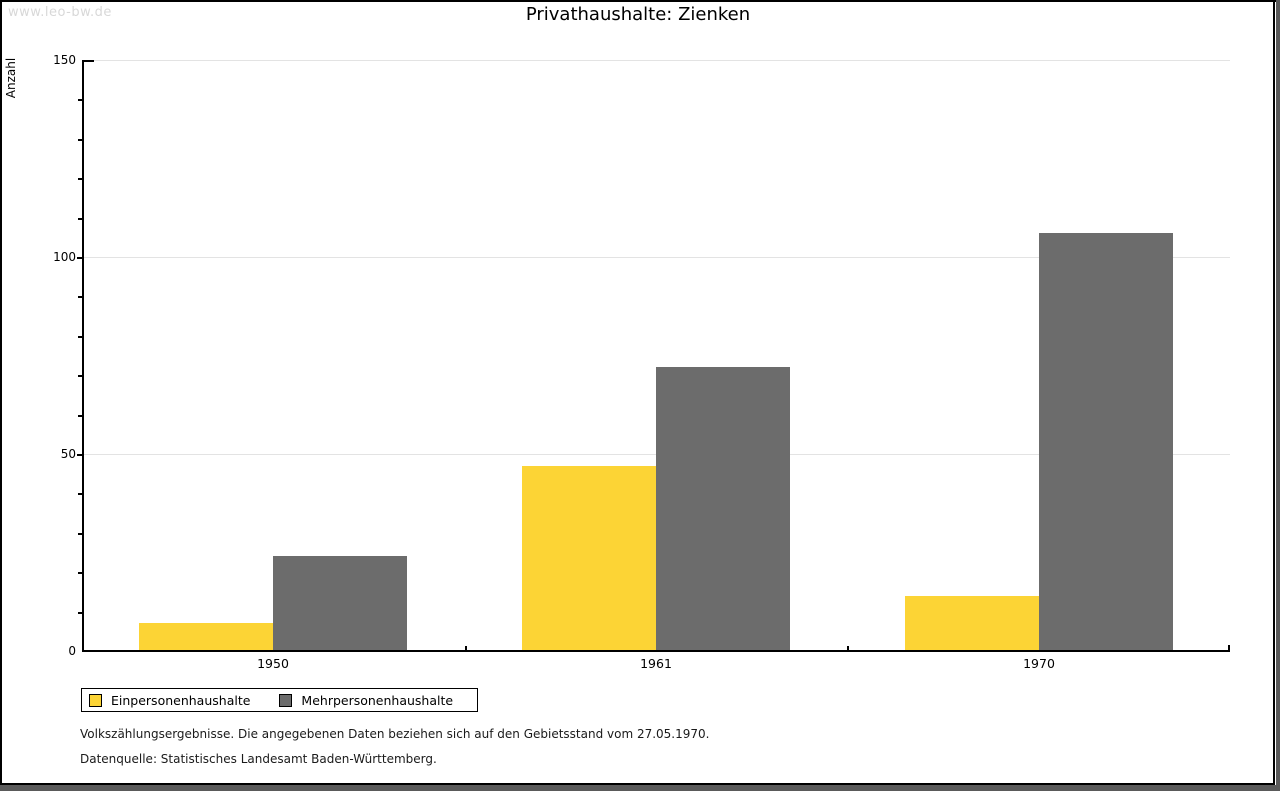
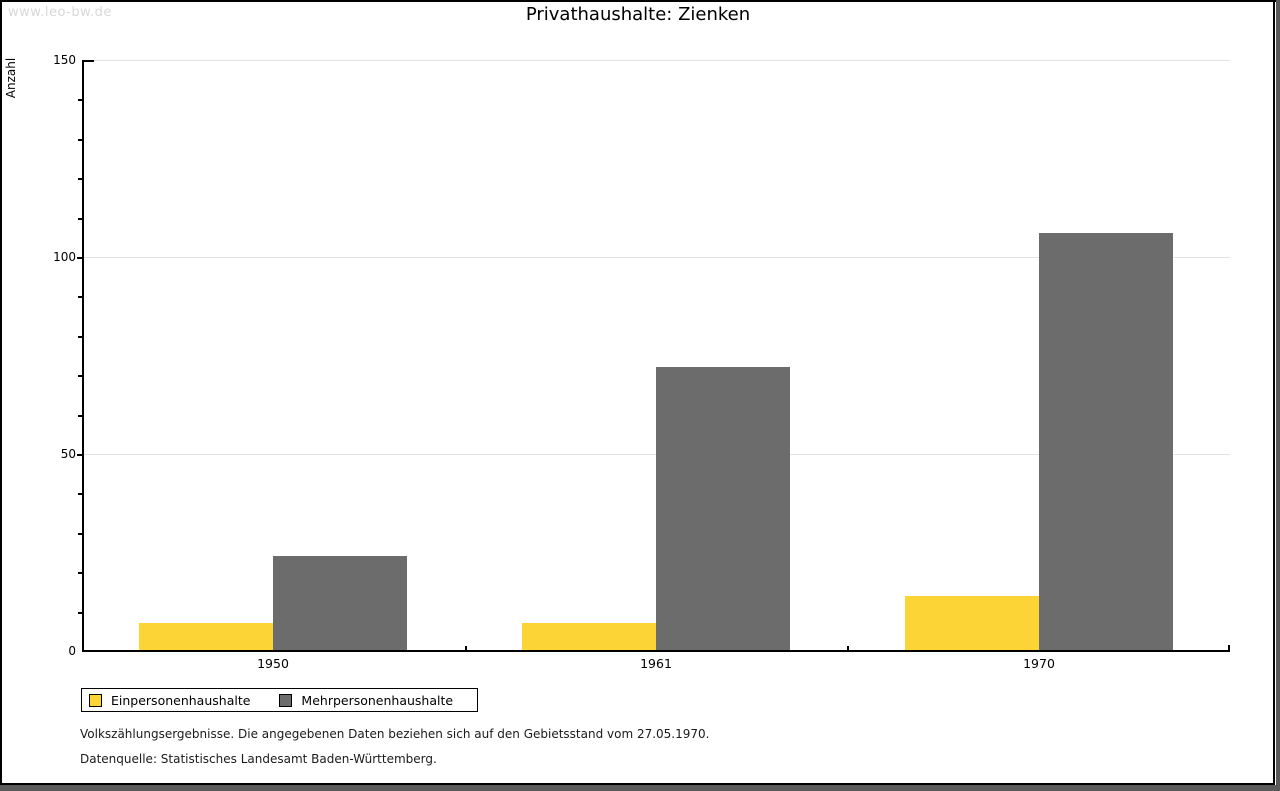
Einpersonenhaushalte/1961: 47 -> 7
